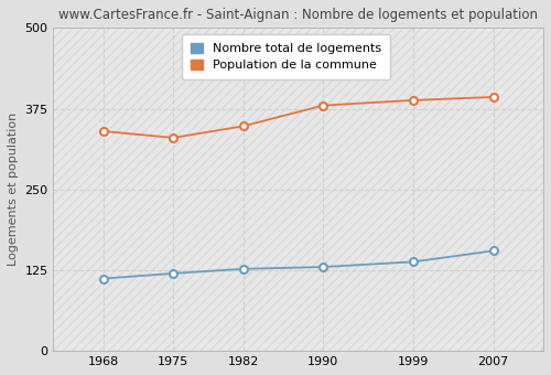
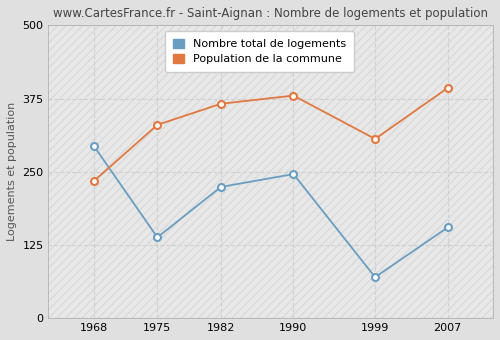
Nombre total de logements/1968: 112 -> 294
Population de la commune/1968: 340 -> 234
Nombre total de logements/1975: 120 -> 138
Nombre total de logements/1982: 127 -> 224
Population de la commune/1982: 348 -> 366
Nombre total de logements/1990: 130 -> 246
Nombre total de logements/1999: 138 -> 70
Population de la commune/1999: 388 -> 306
